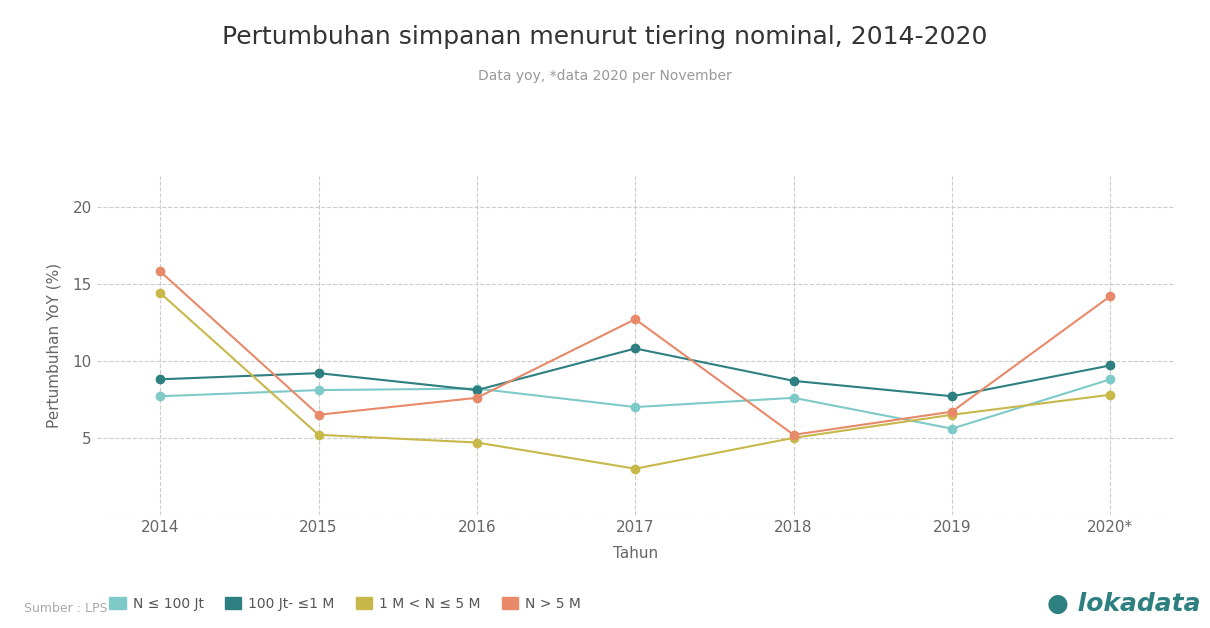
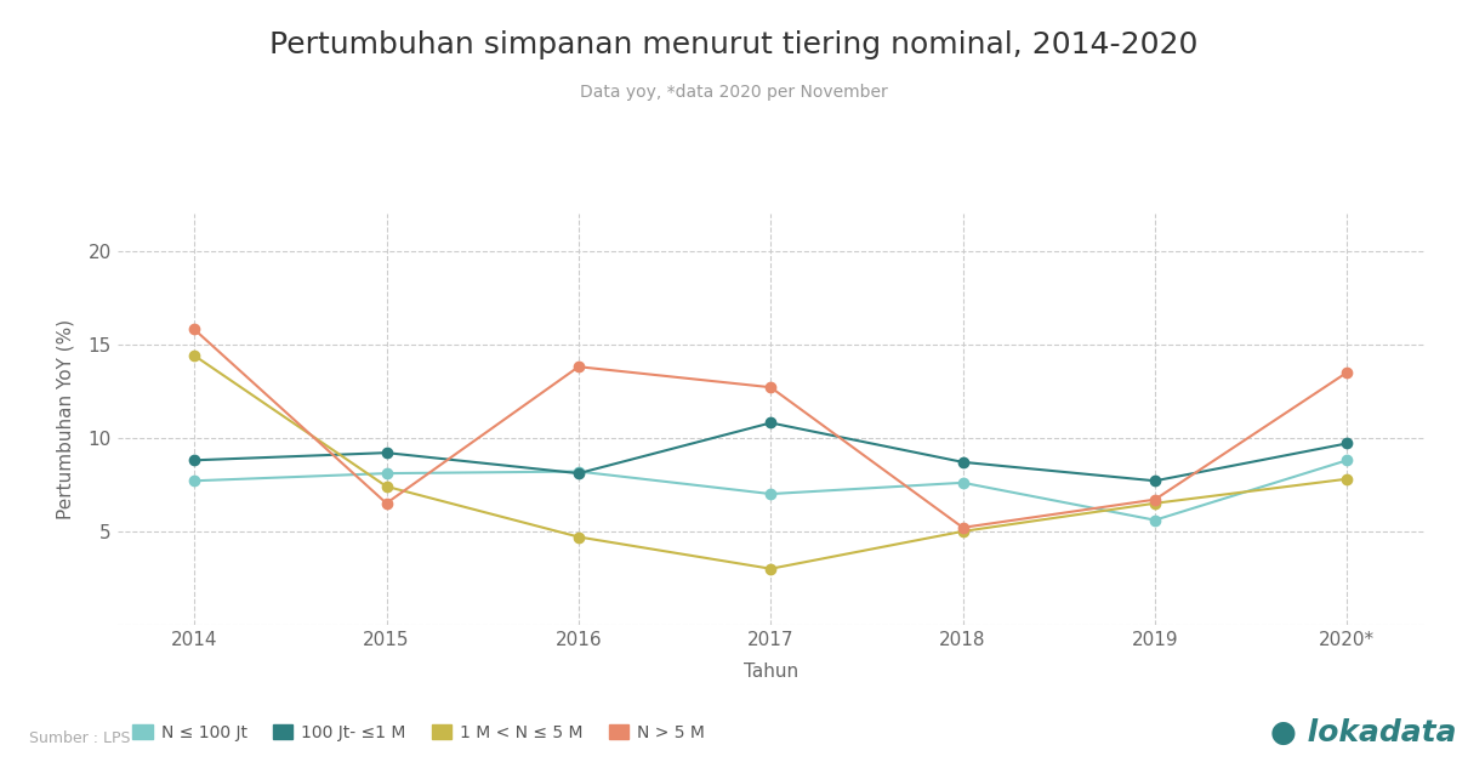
1 M < N ≤ 5 M/2015: 5.2 -> 7.4
N > 5 M/2016: 7.6 -> 13.8
N > 5 M/2020*: 14.2 -> 13.5
